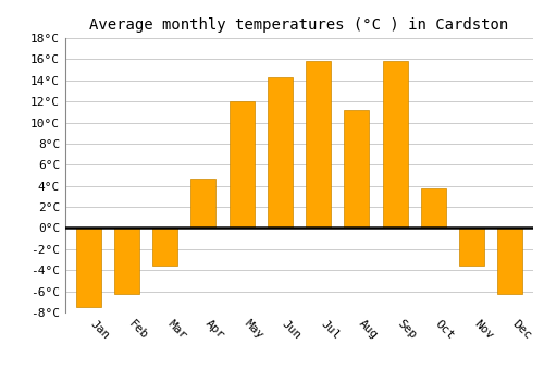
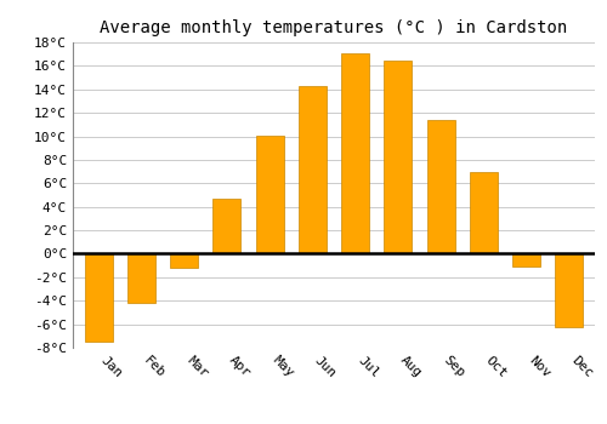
Feb: -6.2°C -> -4.2°C
Mar: -3.6°C -> -1.2°C
May: 12.0°C -> 10.1°C
Jul: 15.8°C -> 17.1°C
Aug: 11.2°C -> 16.5°C
Sep: 15.8°C -> 11.4°C
Oct: 3.8°C -> 7.0°C
Nov: -3.6°C -> -1.1°C
